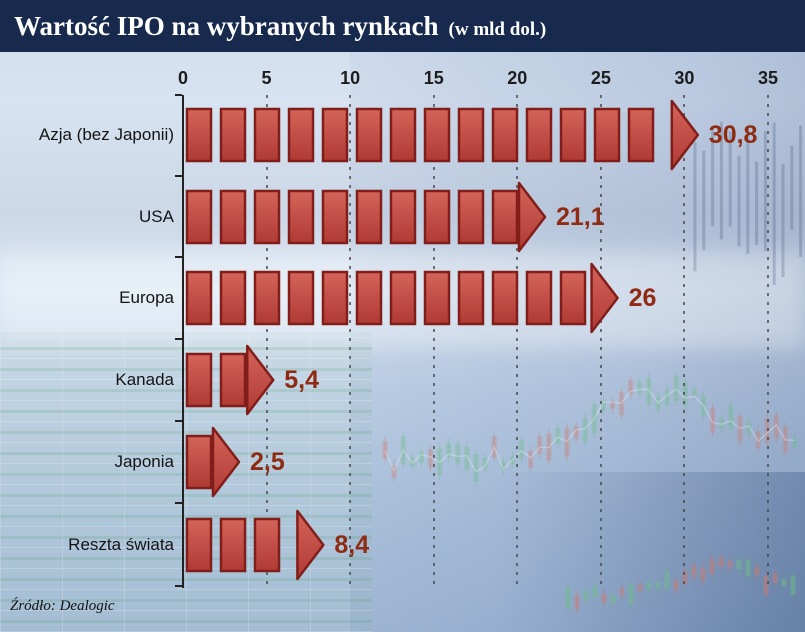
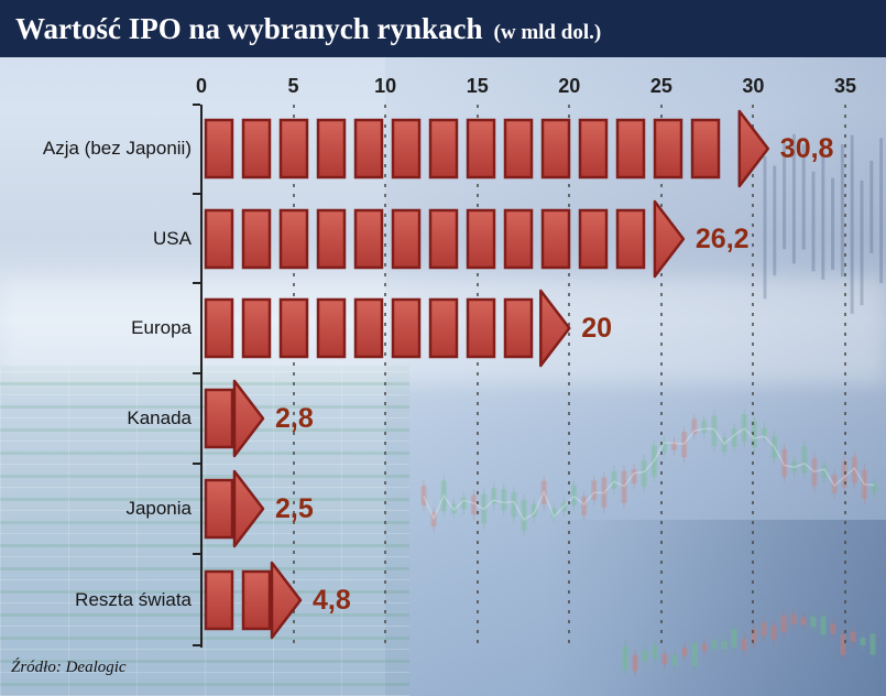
USA: 21,1 -> 26,2
Europa: 26 -> 20
Kanada: 5,4 -> 2,8
Reszta świata: 8,4 -> 4,8
